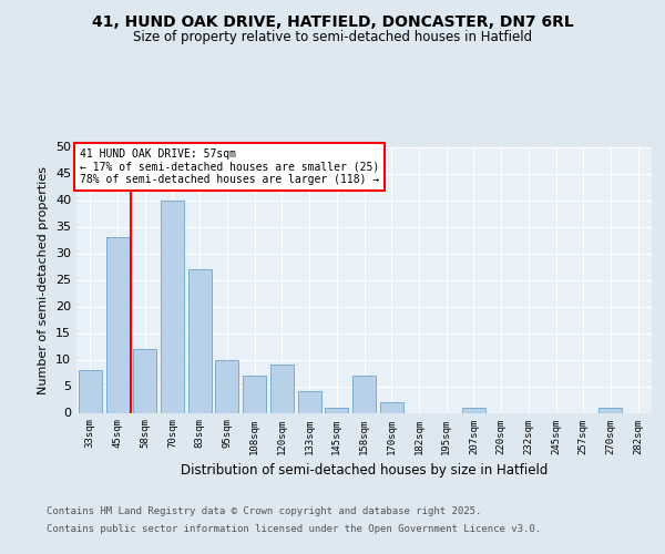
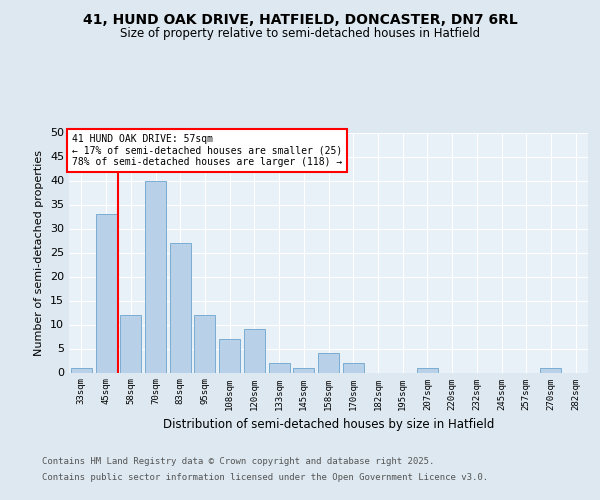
33sqm: 8 -> 1
95sqm: 10 -> 12
133sqm: 4 -> 2
158sqm: 7 -> 4
